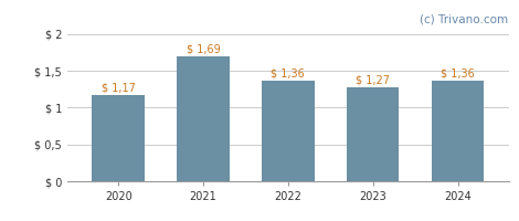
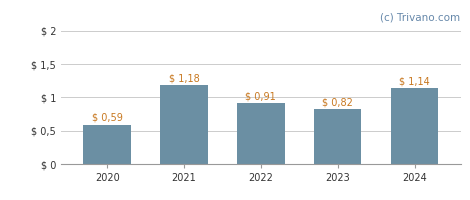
2020: 1,17 -> 0,59
2021: 1,69 -> 1,18
2022: 1,36 -> 0,91
2023: 1,27 -> 0,82
2024: 1,36 -> 1,14
